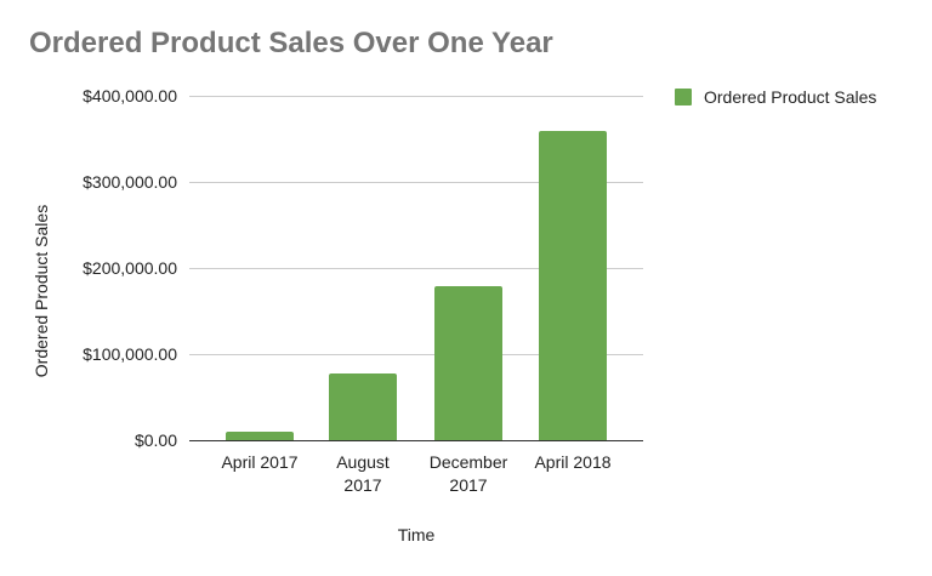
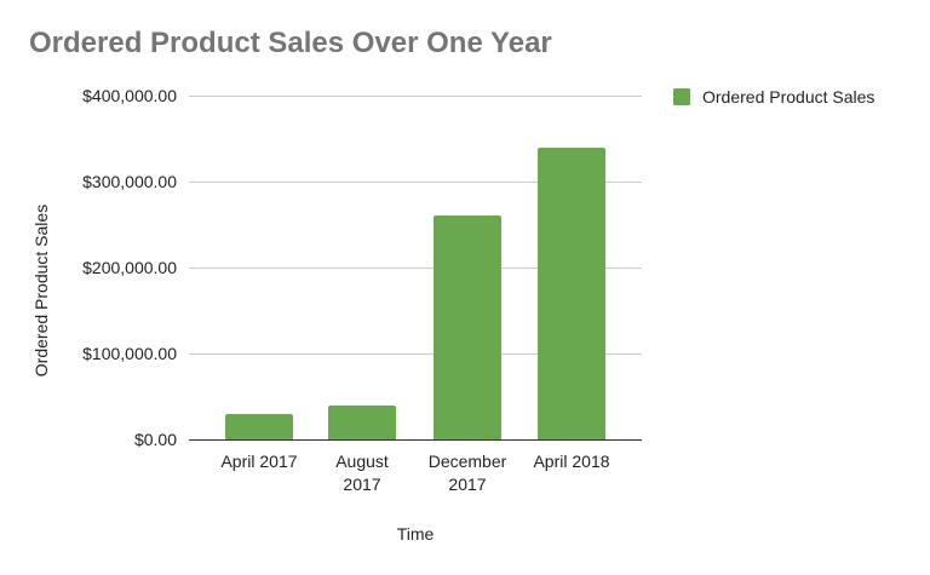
April 2017: $10000 -> $30000
August 2017: $80000 -> $40000
December 2017: $180000 -> $260000
April 2018: $360000 -> $340000
